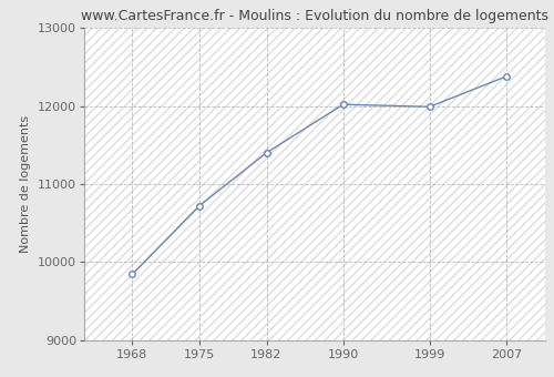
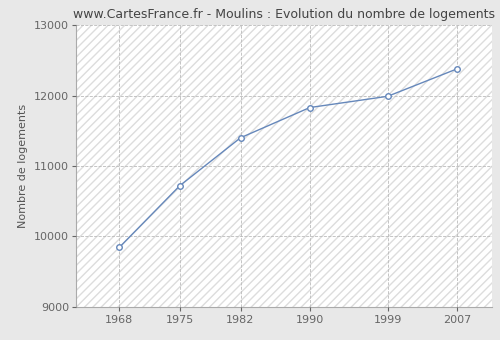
1990: 12020 -> 11830
